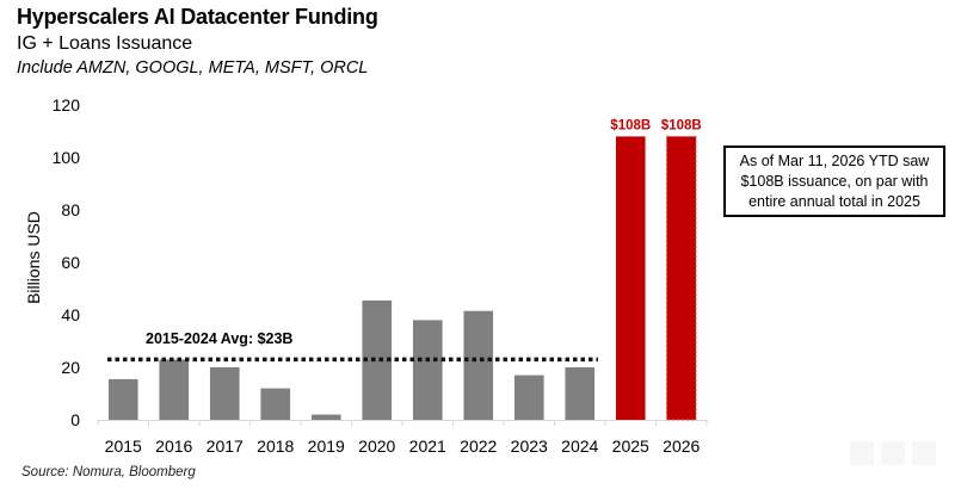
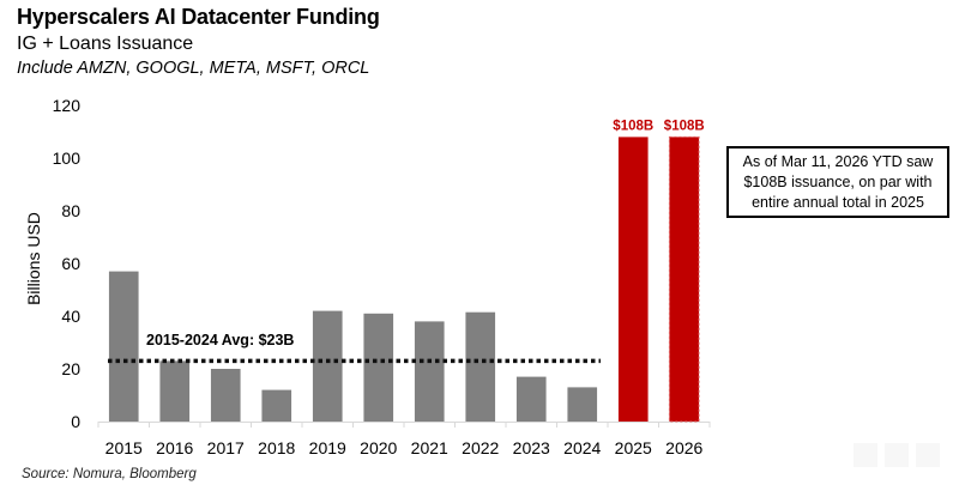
2015: 16 -> 57
2019: 2 -> 42
2020: 46 -> 41
2024: 20 -> 13
